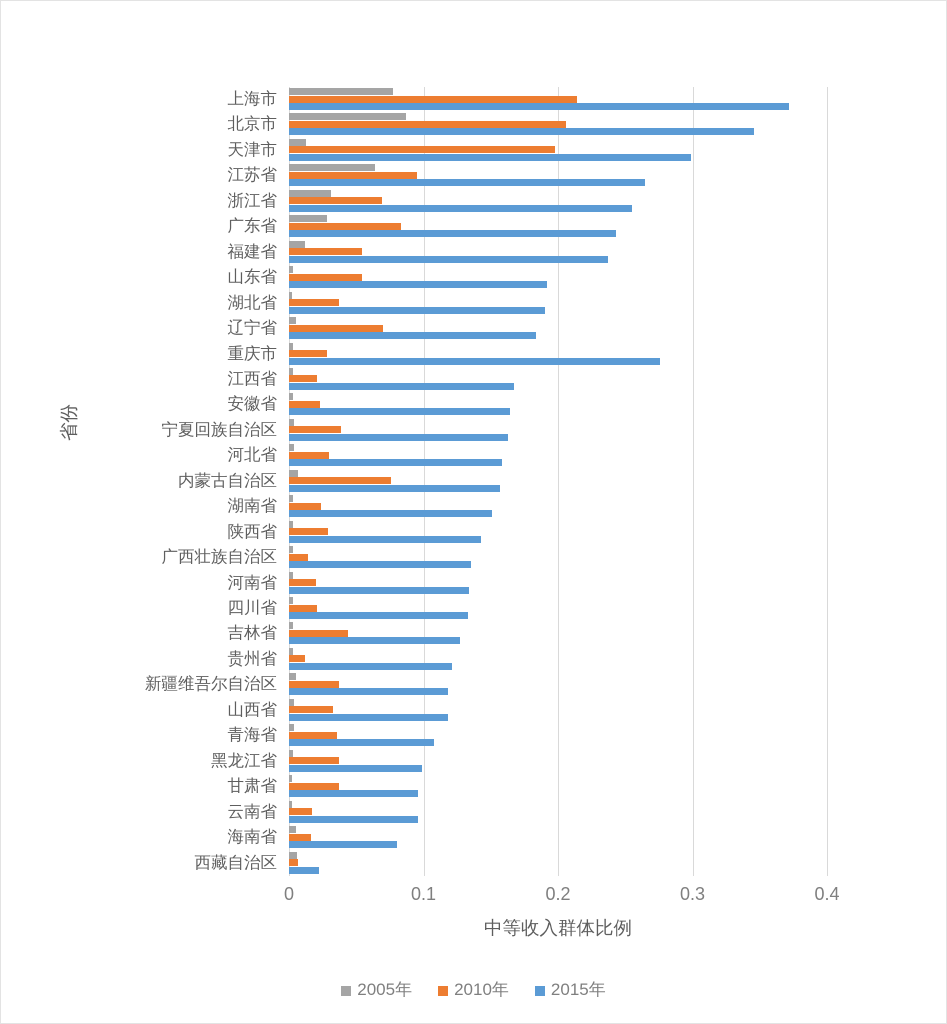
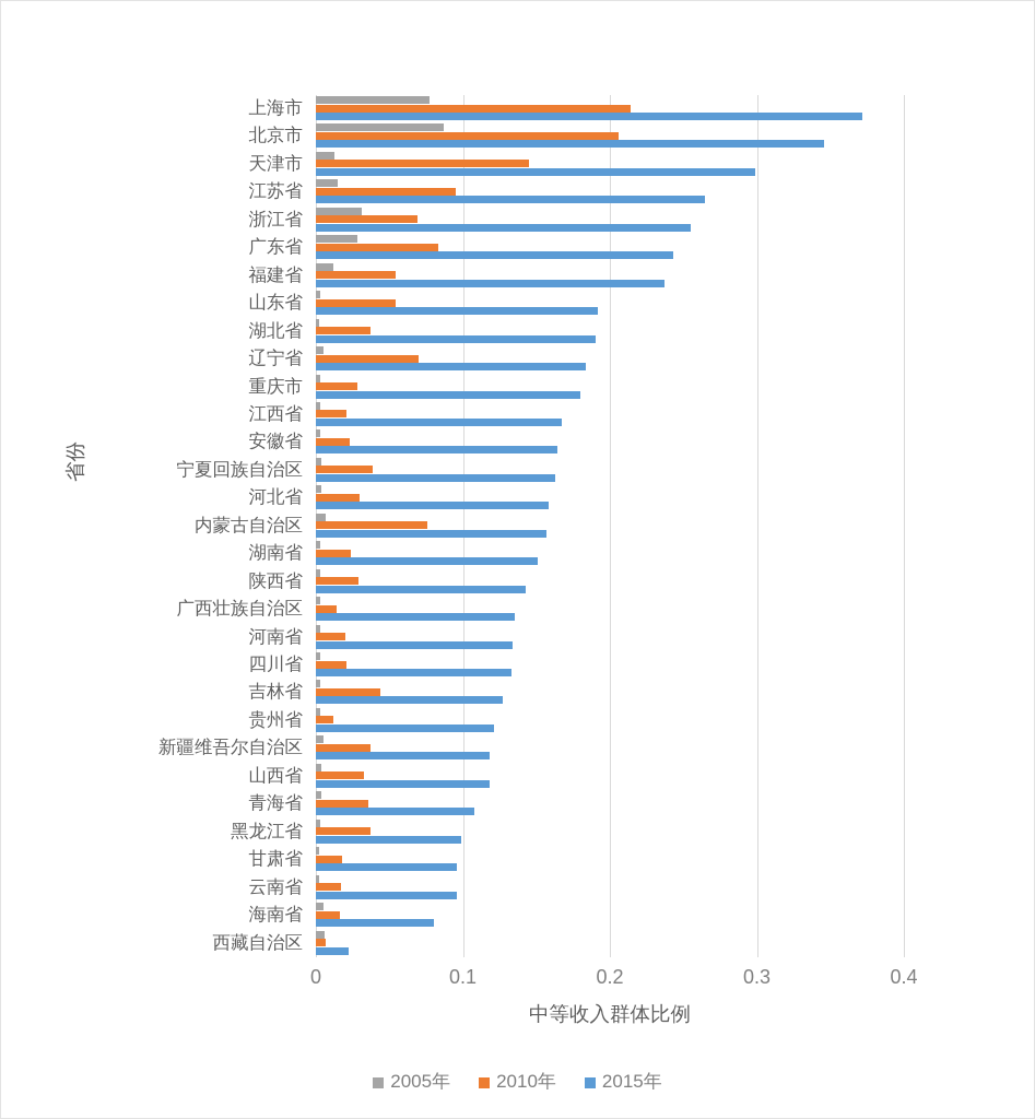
2010年/天津市: 0.198 -> 0.145
2005年/江苏省: 0.064 -> 0.015
2015年/重庆市: 0.276 -> 0.180
2010年/甘肃省: 0.037 -> 0.018
